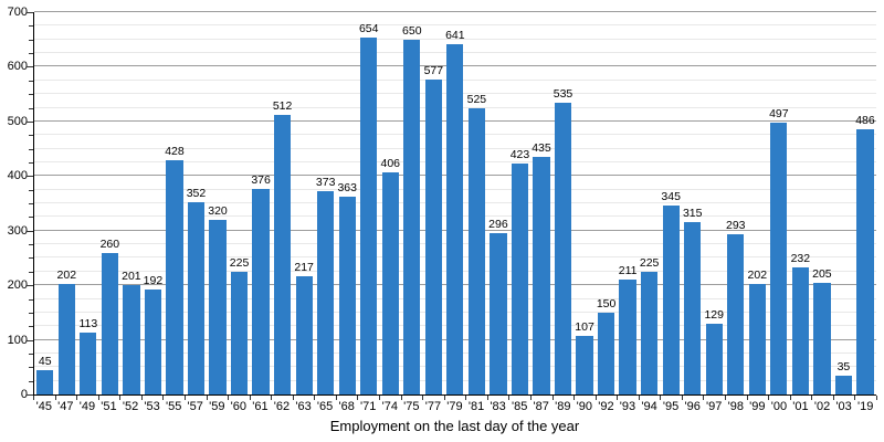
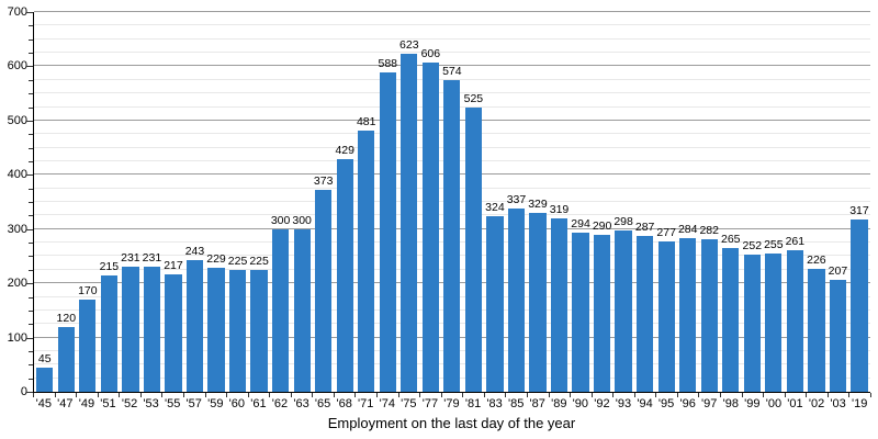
'47: 202 -> 120
'49: 113 -> 170
'51: 260 -> 215
'52: 201 -> 231
'53: 192 -> 231
'55: 428 -> 217
'57: 352 -> 243
'59: 320 -> 229
'61: 376 -> 225
'62: 512 -> 300
'63: 217 -> 300
'68: 363 -> 429
'71: 654 -> 481
'74: 406 -> 588
'75: 650 -> 623
'77: 577 -> 606
'79: 641 -> 574
'83: 296 -> 324
'85: 423 -> 337
'87: 435 -> 329
'89: 535 -> 319
'90: 107 -> 294
'92: 150 -> 290
'93: 211 -> 298
'94: 225 -> 287
'95: 345 -> 277
'96: 315 -> 284
'97: 129 -> 282
'98: 293 -> 265
'99: 202 -> 252
'00: 497 -> 255
'01: 232 -> 261
'02: 205 -> 226
'03: 35 -> 207
'19: 486 -> 317
